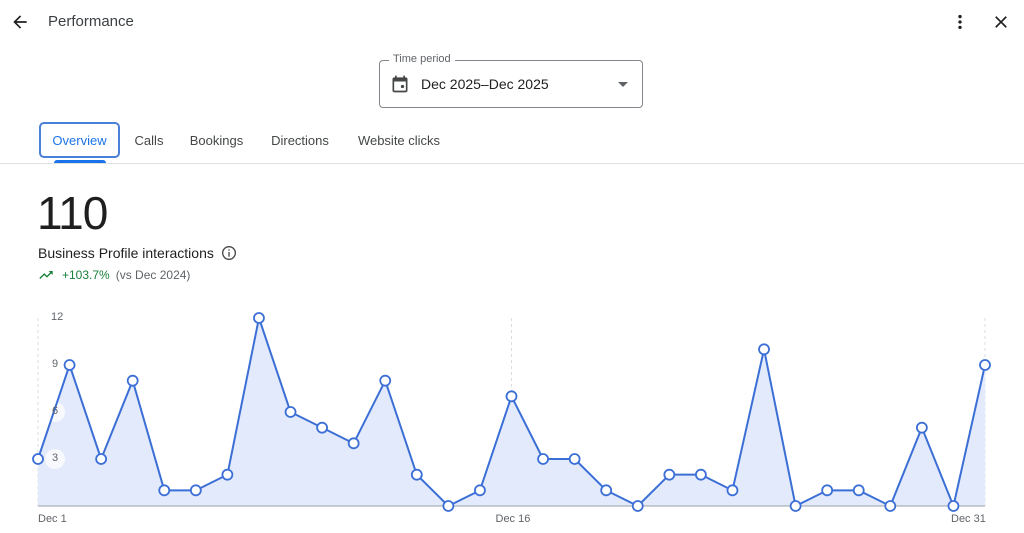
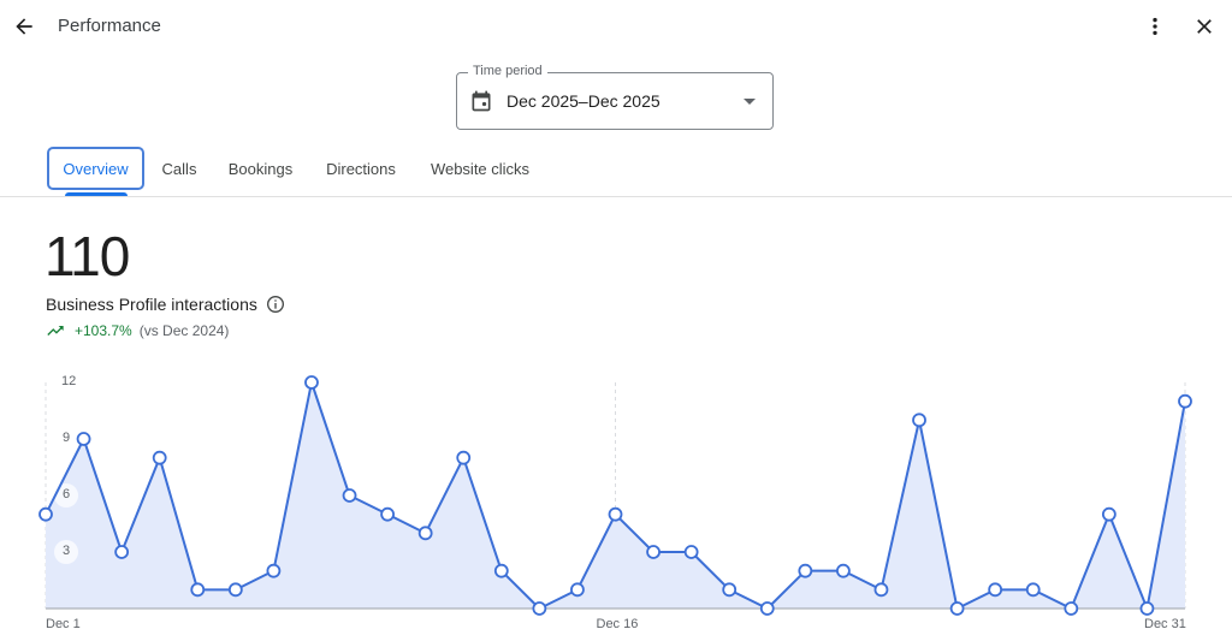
Dec 1: 3 -> 5
Dec 16: 7 -> 5
Dec 31: 9 -> 11
